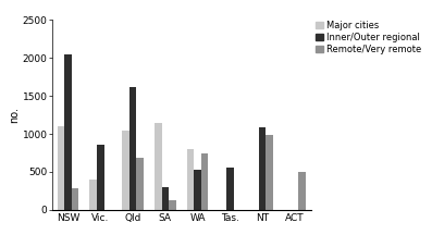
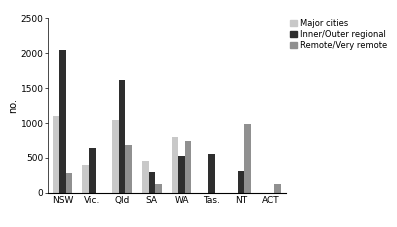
Inner/Outer regional/Vic.: 860 -> 650
Major cities/SA: 1140 -> 450
Inner/Outer regional/NT: 1080 -> 320
Remote/Very remote/ACT: 500 -> 130
